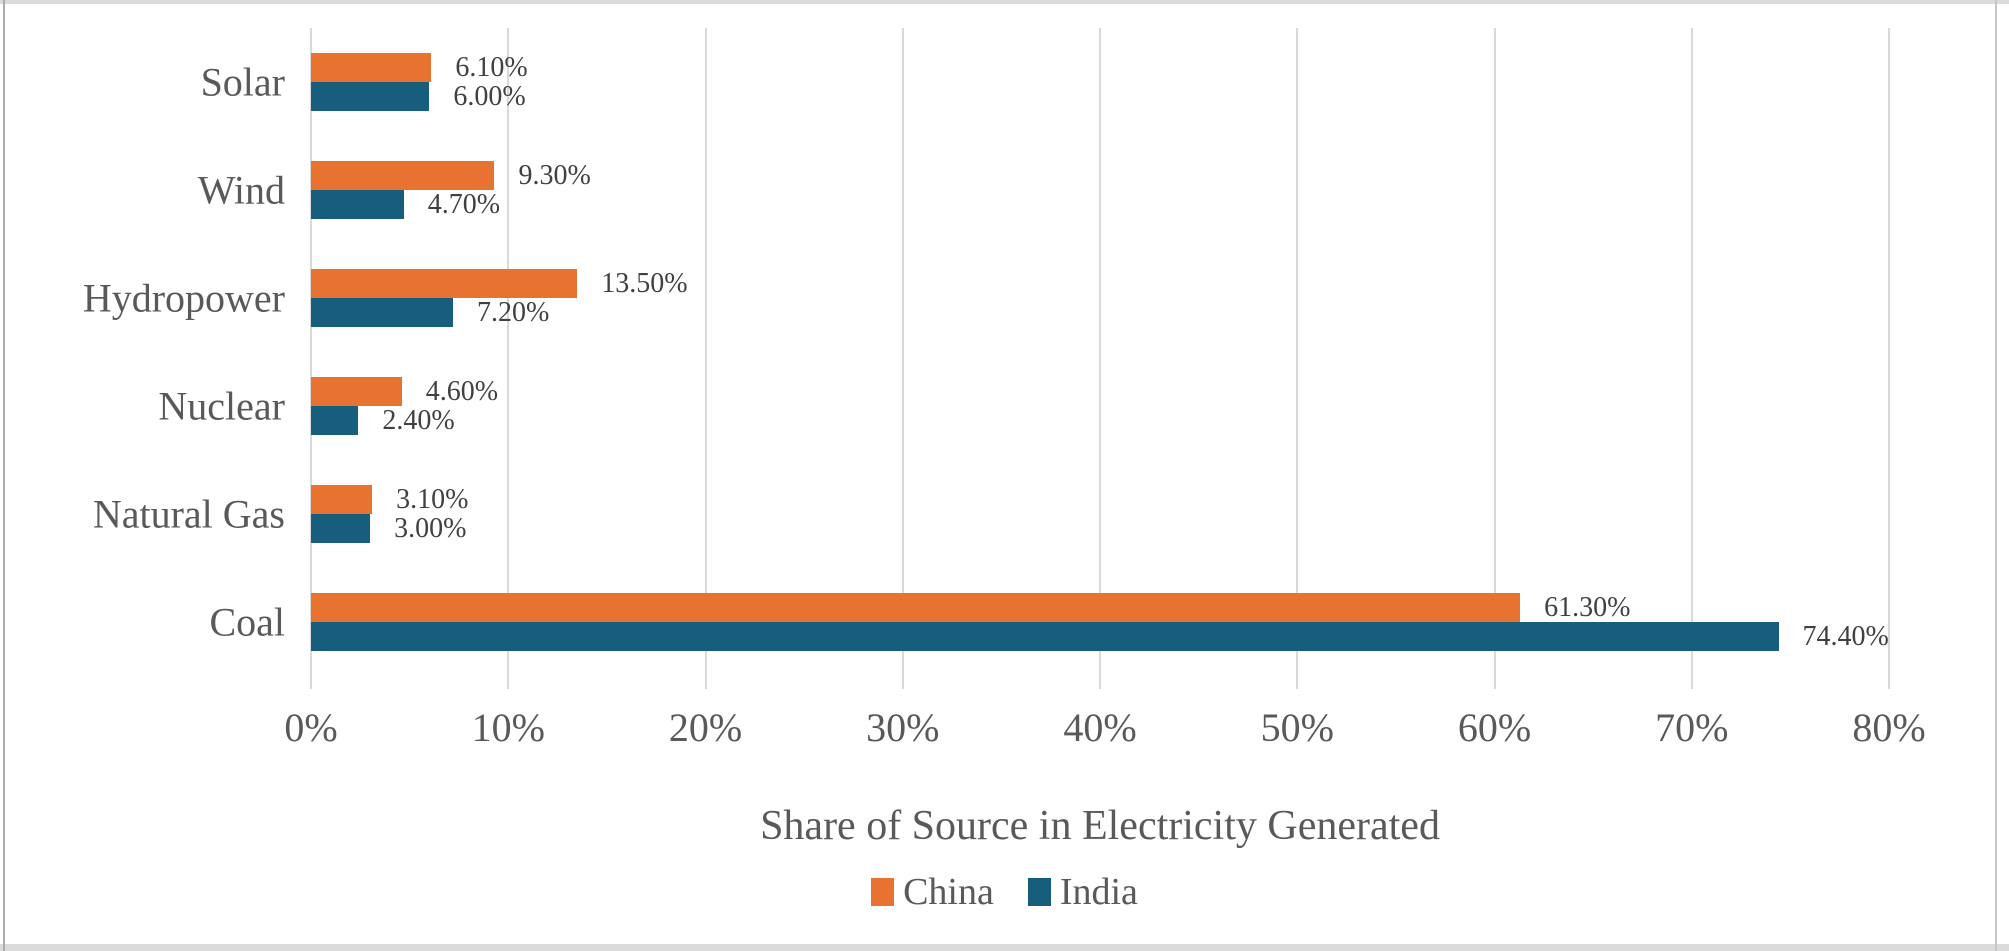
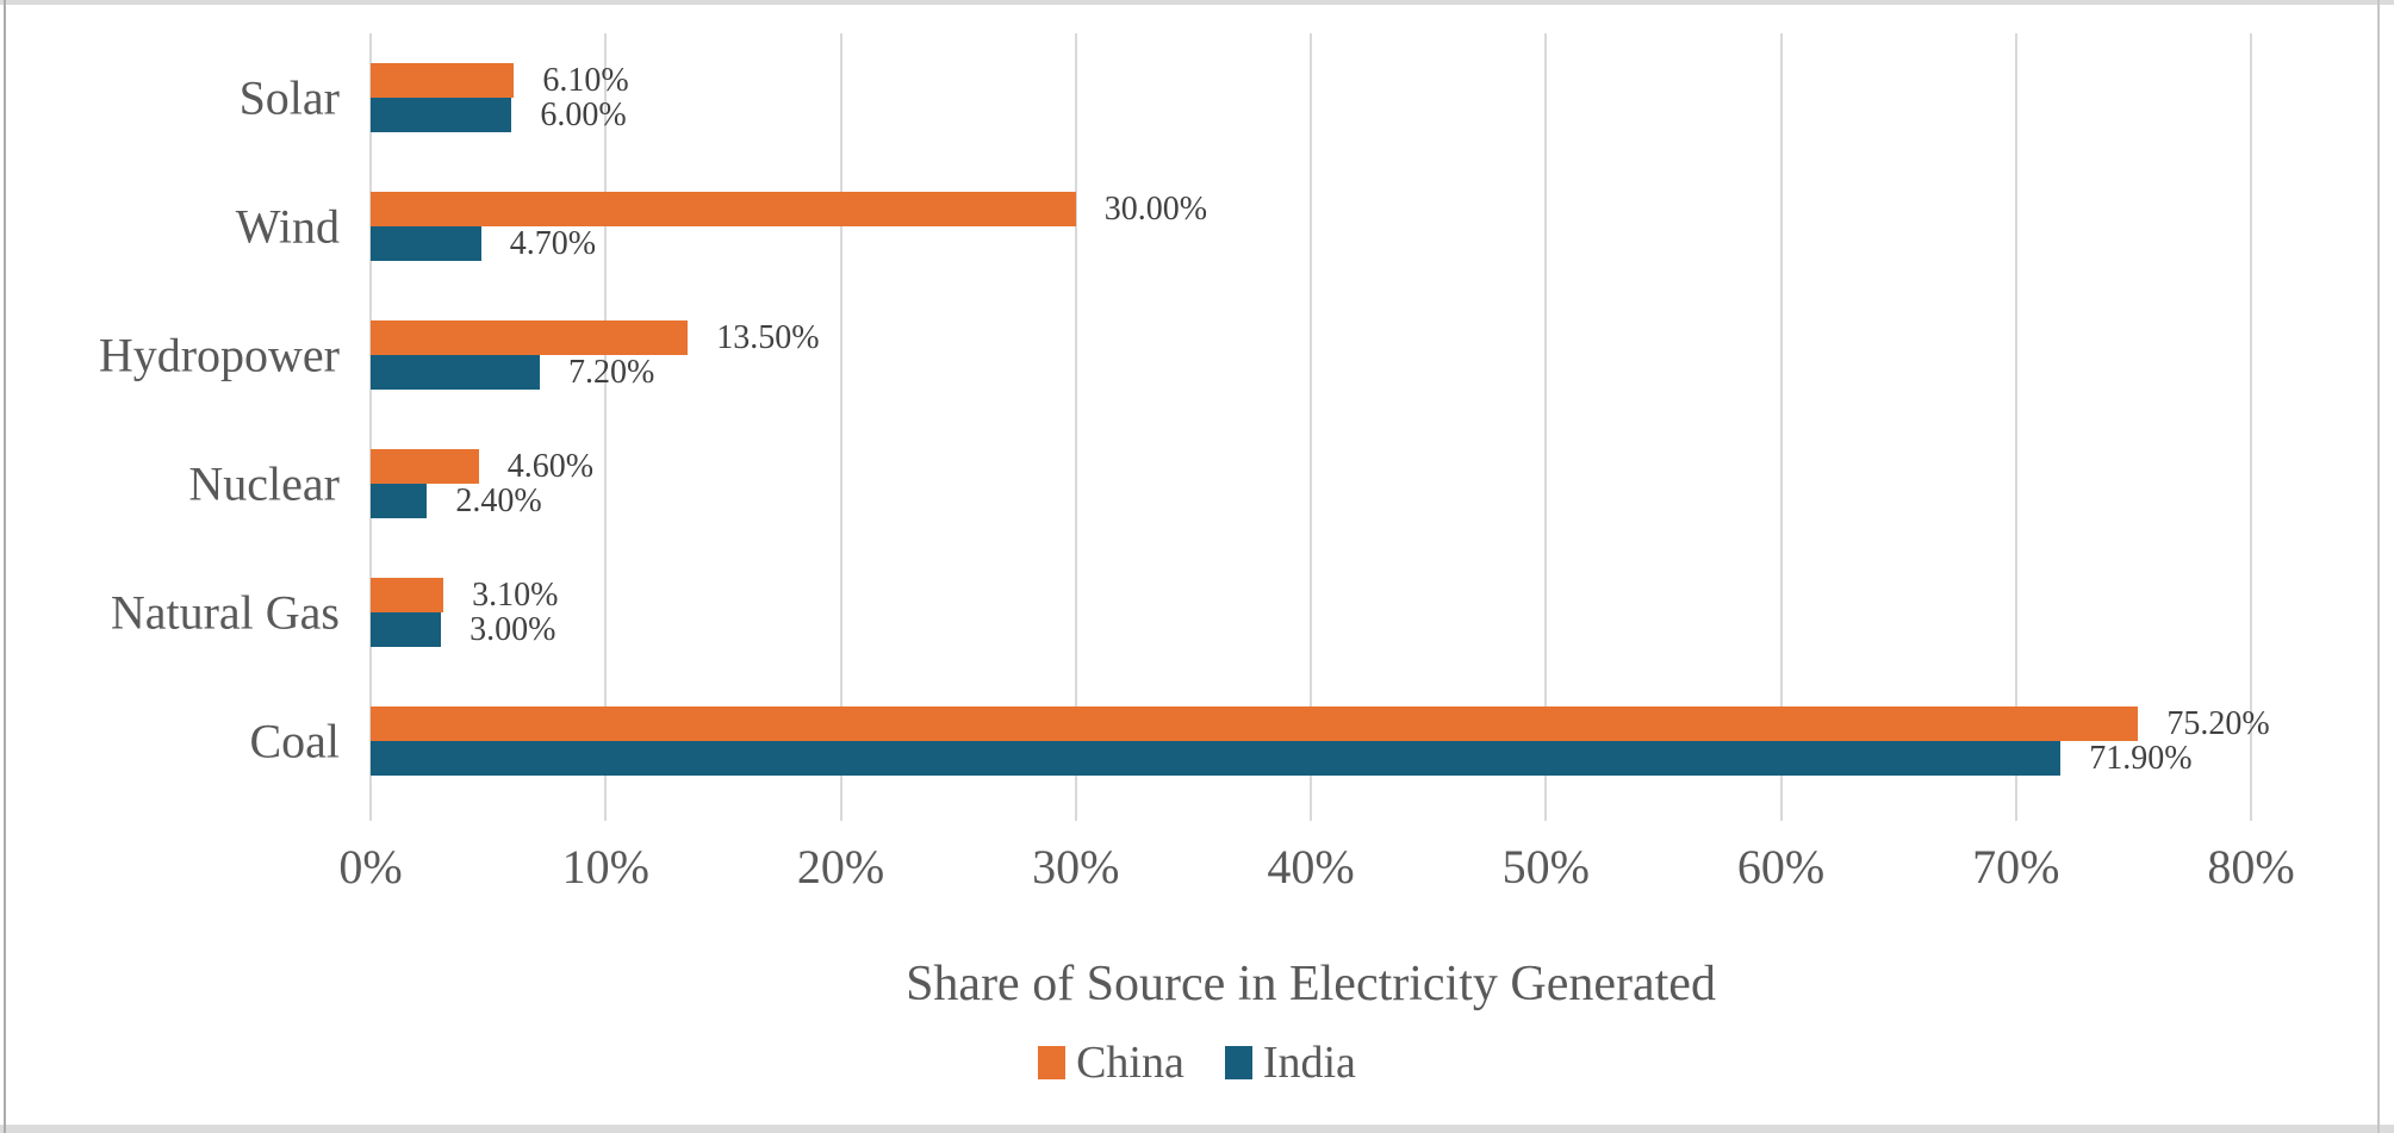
China/Wind: 9.30% -> 30.00%
China/Coal: 61.30% -> 75.20%
India/Coal: 74.40% -> 71.90%
